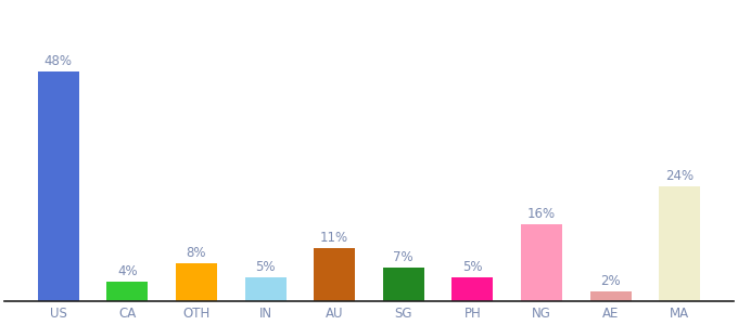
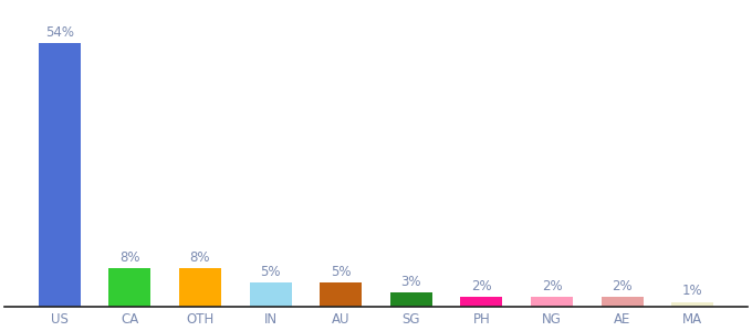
US: 48% -> 54%
CA: 4% -> 8%
AU: 11% -> 5%
SG: 7% -> 3%
PH: 5% -> 2%
NG: 16% -> 2%
MA: 24% -> 1%
